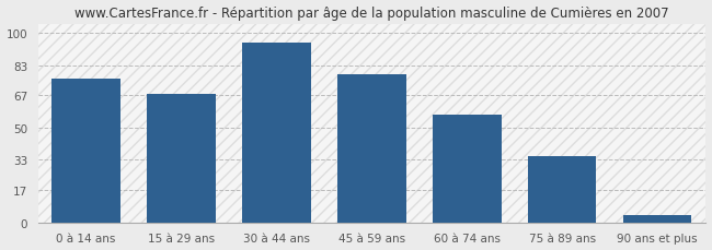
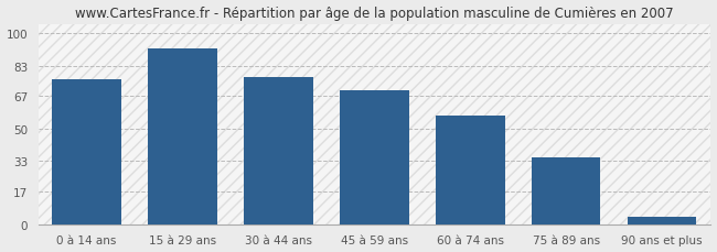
15 à 29 ans: 68 -> 92
30 à 44 ans: 95 -> 77
45 à 59 ans: 78 -> 70
